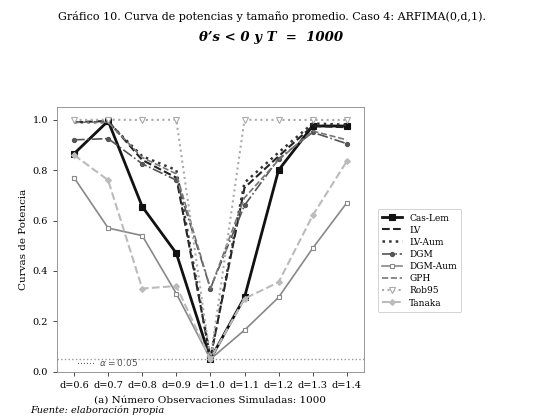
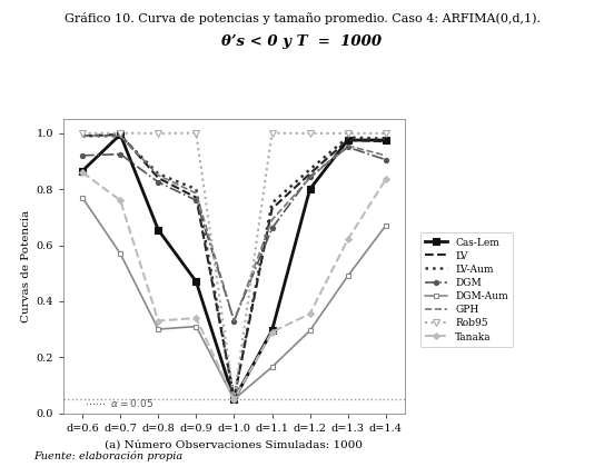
DGM-Aum/d=0.8: 0.540 -> 0.300
